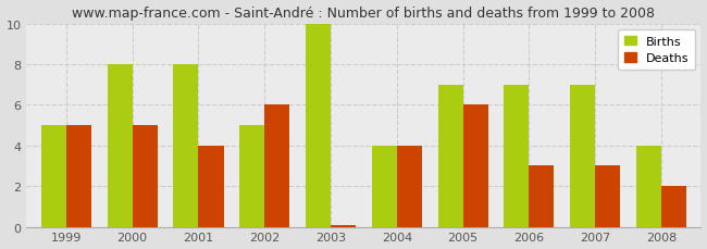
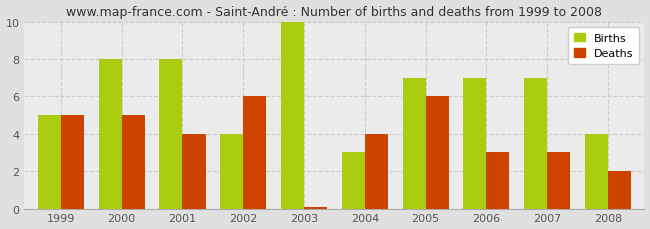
Births/2002: 5 -> 4
Births/2004: 4 -> 3
